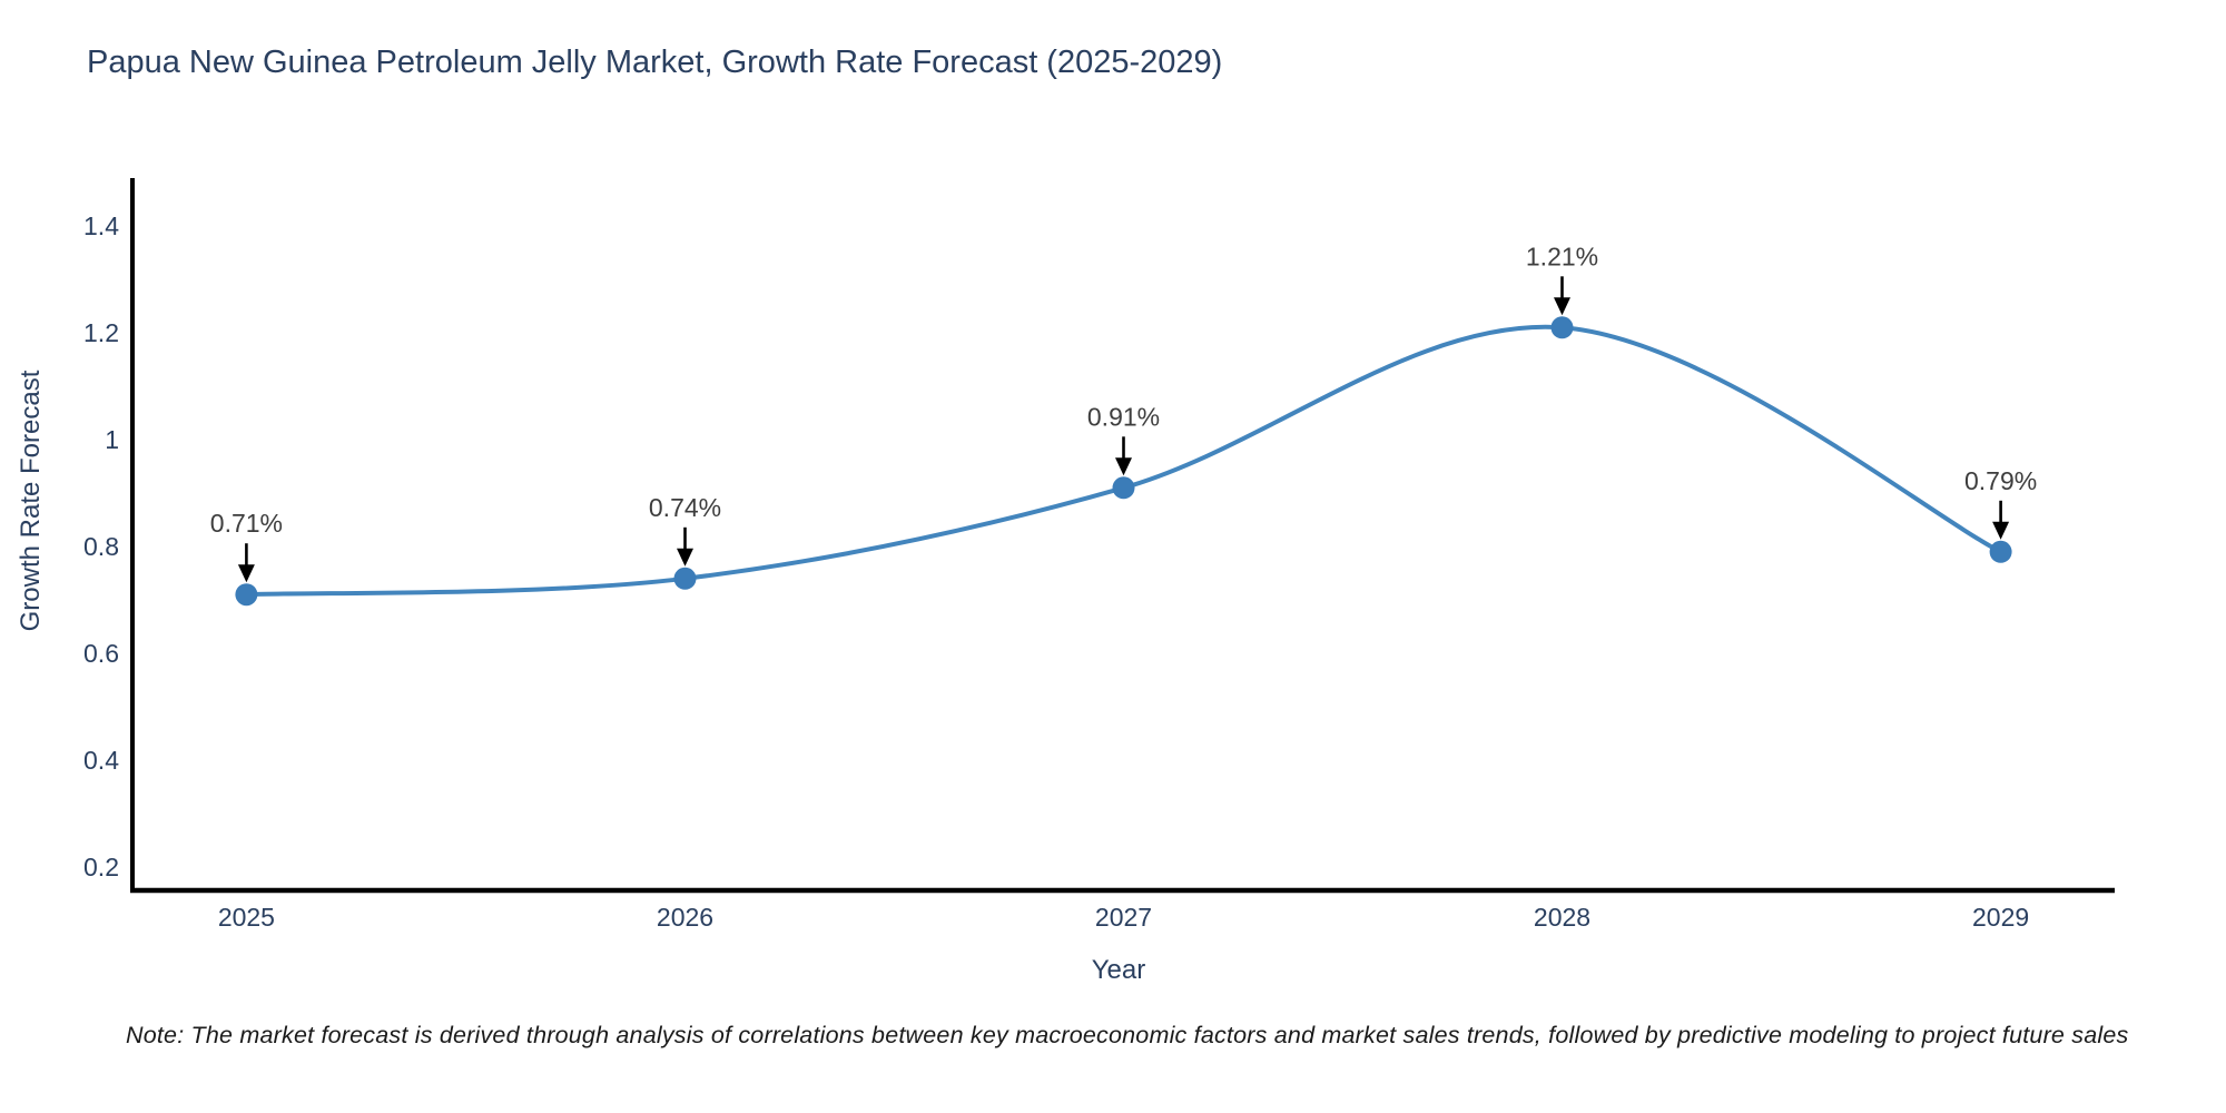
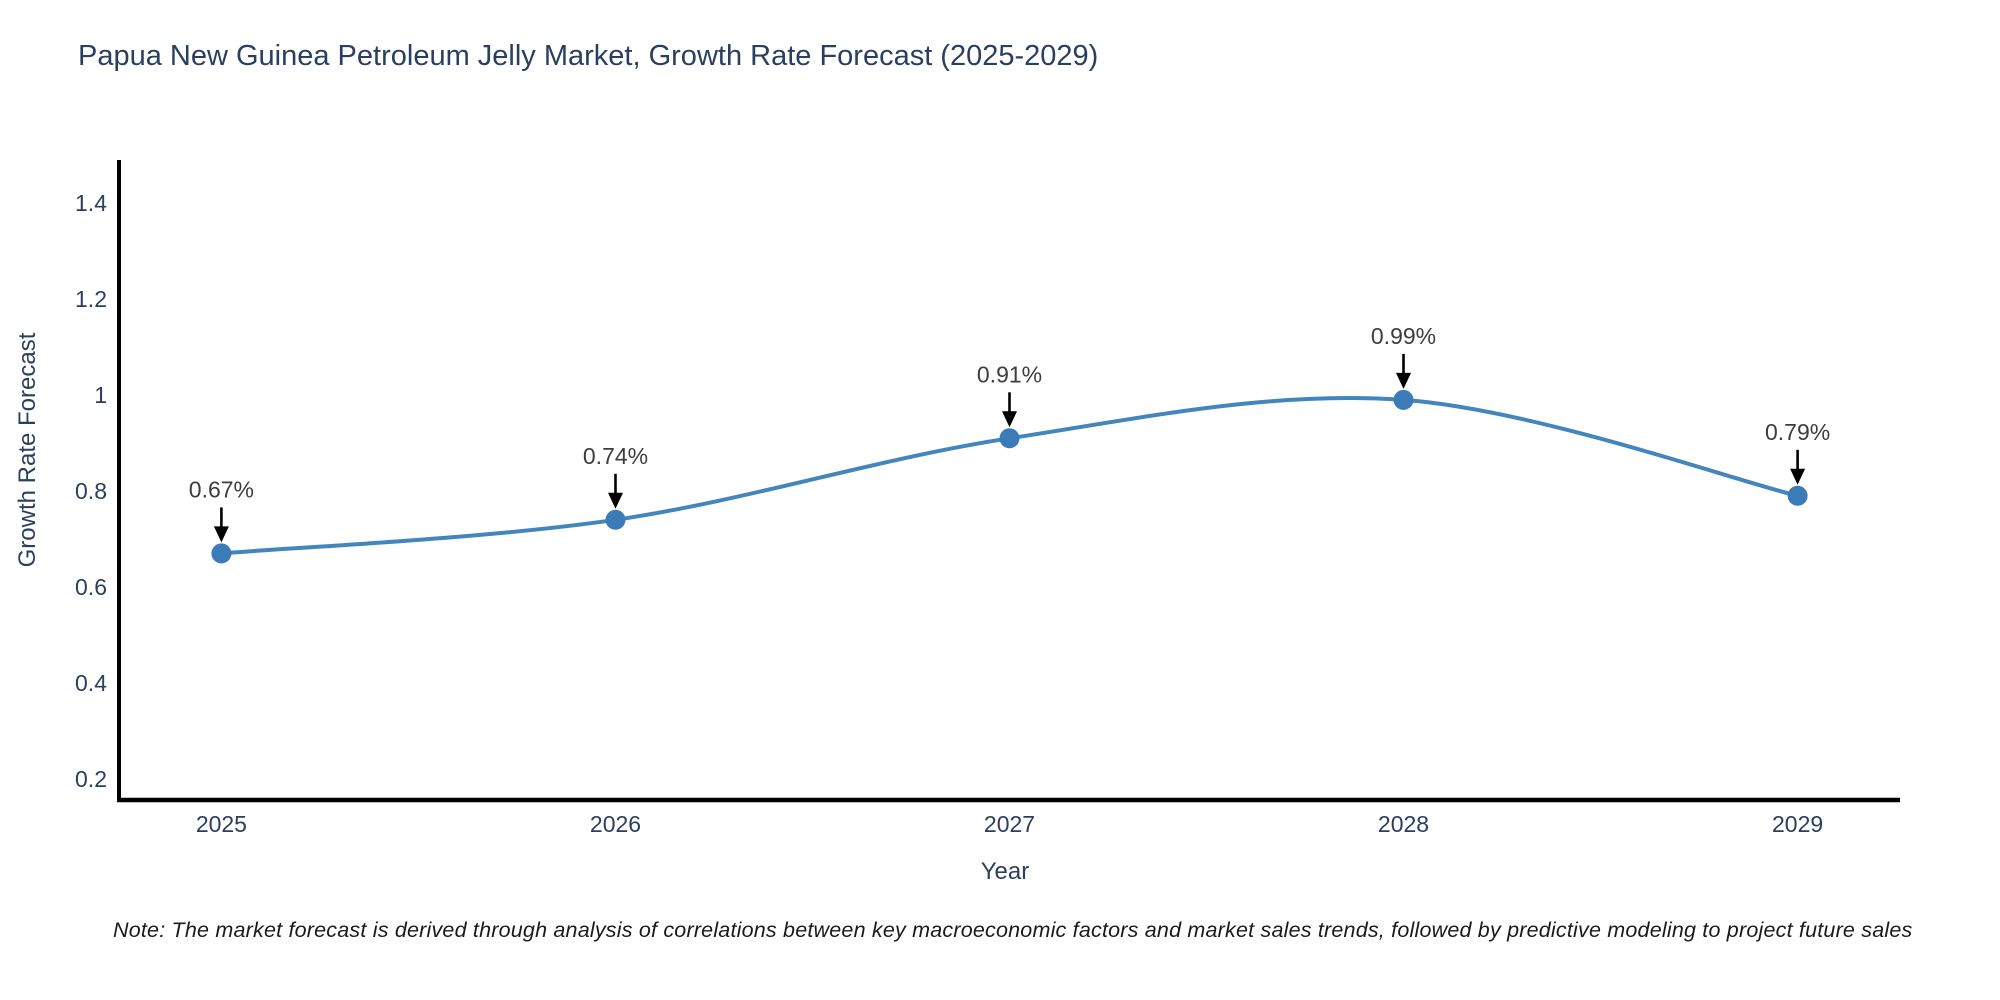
2025: 0.71% -> 0.67%
2028: 1.21% -> 0.99%
